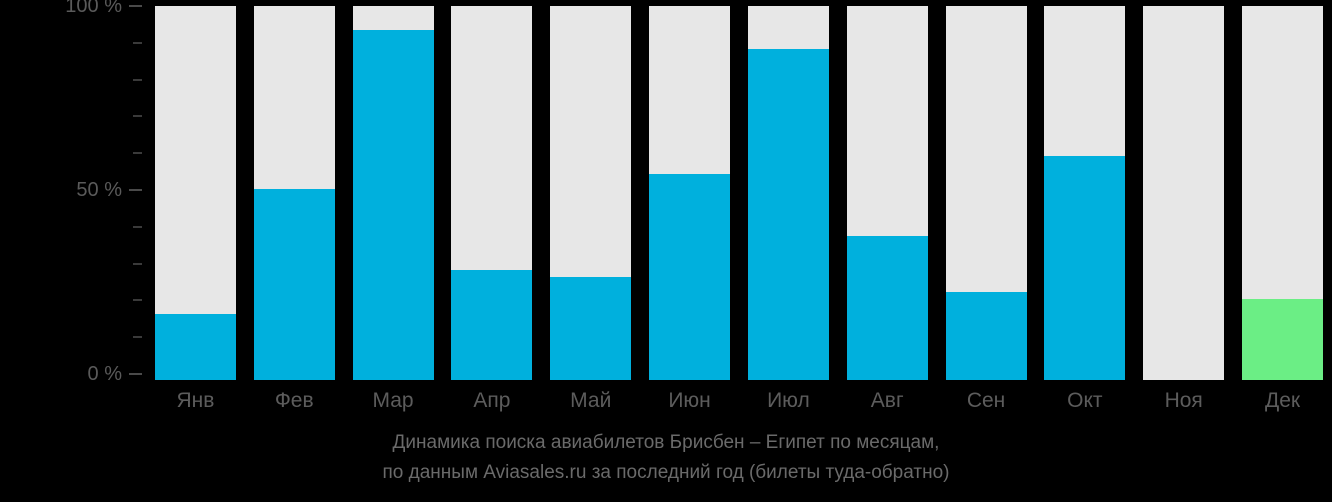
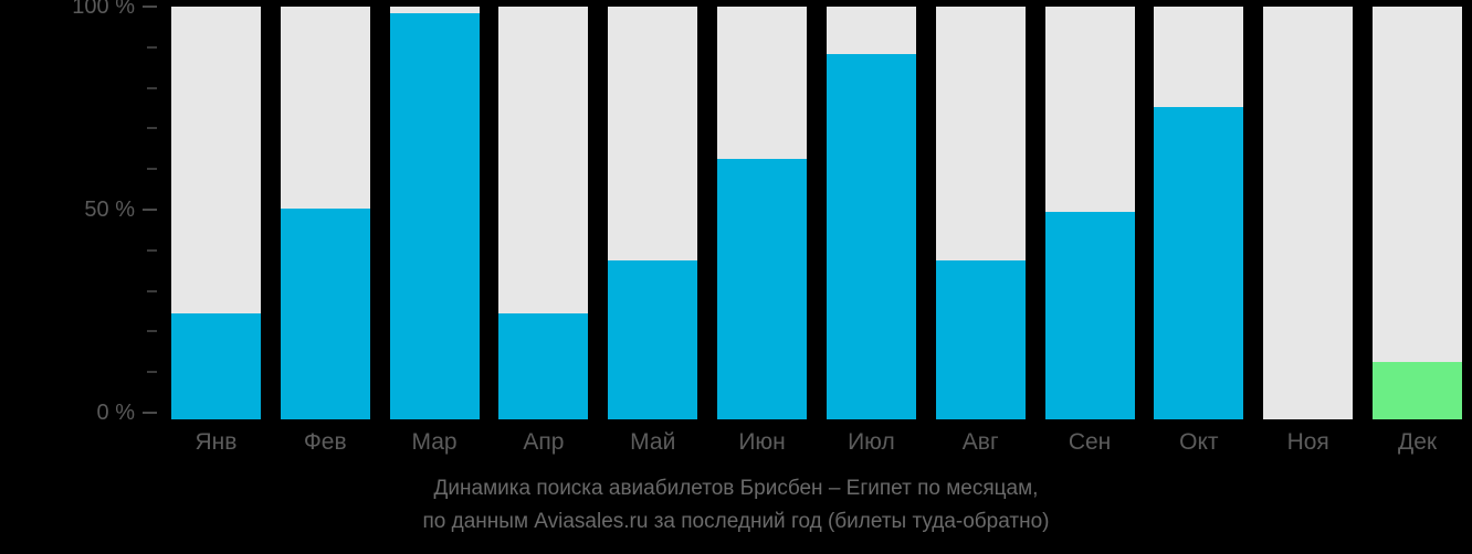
Янв: 18% -> 26%
Мар: 95% -> 100%
Апр: 30% -> 26%
Май: 28% -> 39%
Июн: 56% -> 64%
Сен: 24% -> 51%
Окт: 61% -> 77%
Дек: 22% -> 14%
